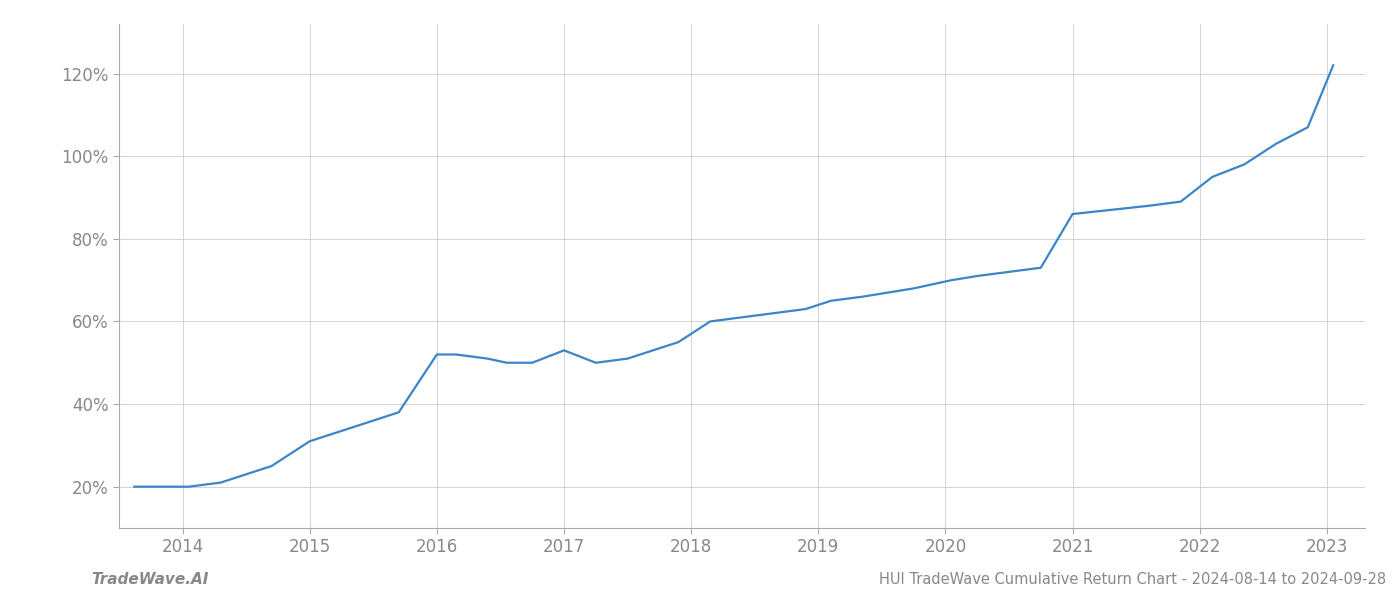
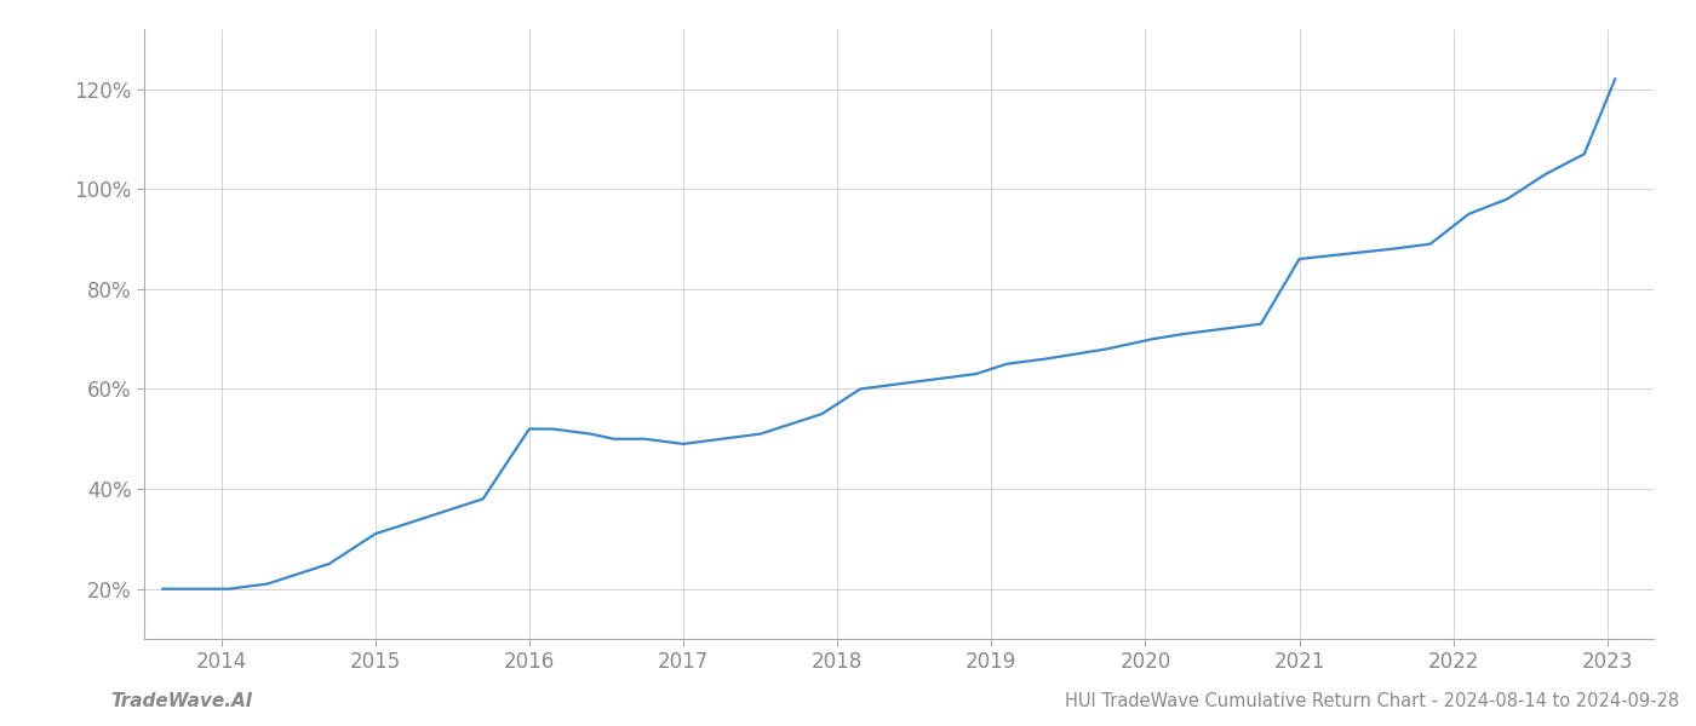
2017: 53% -> 49%
